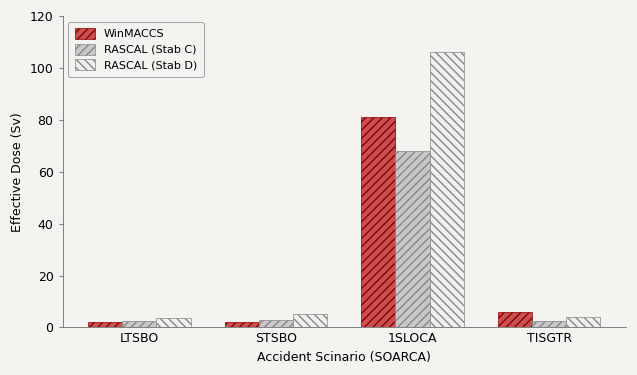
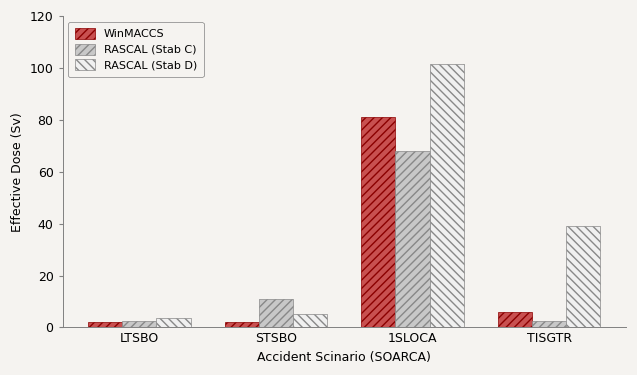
RASCAL (Stab C)/STSBO: 2.8 -> 11.0
RASCAL (Stab D)/1SLOCA: 106.0 -> 101.5
RASCAL (Stab D)/TISGTR: 4.0 -> 39.0
